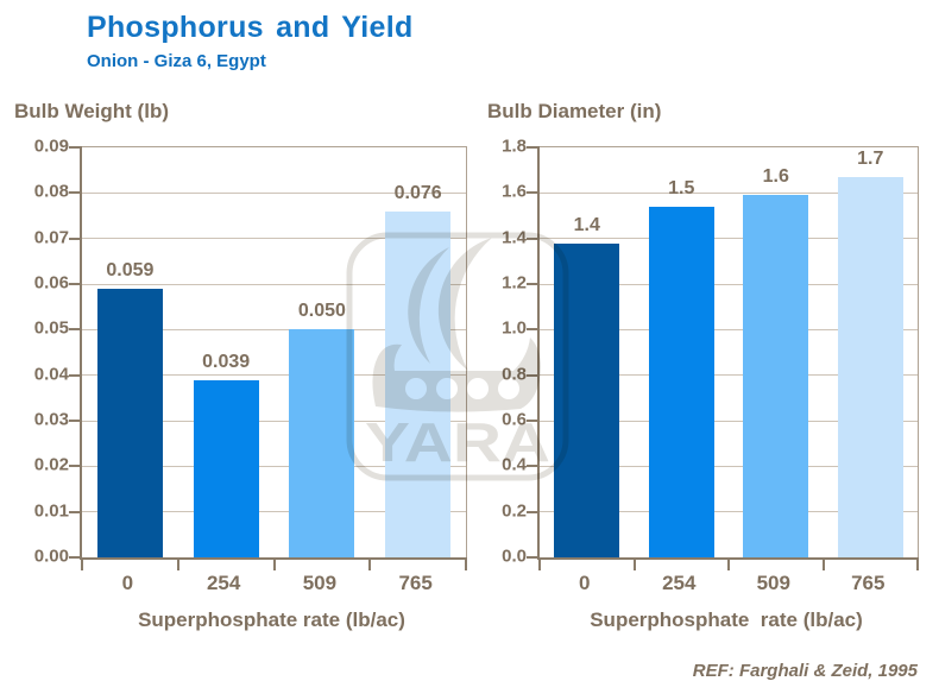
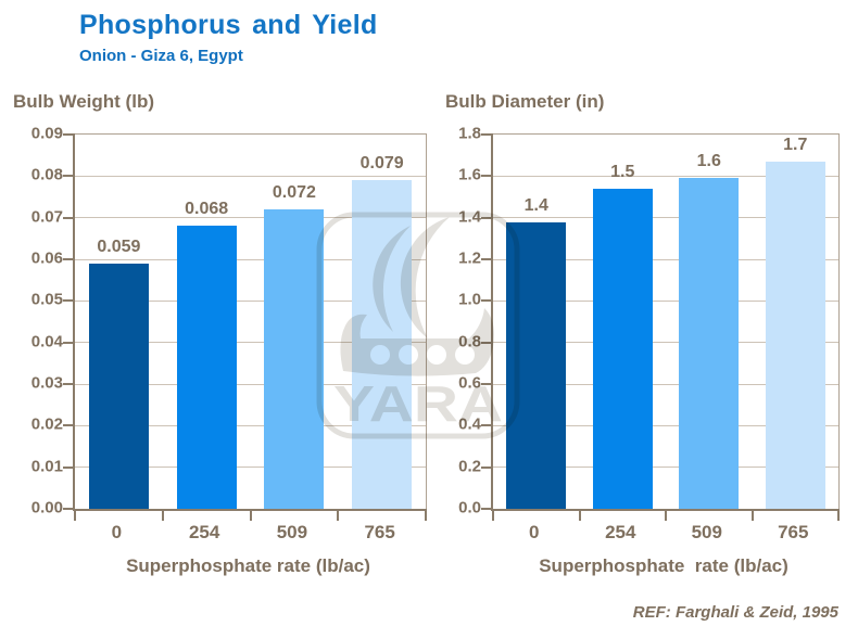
Bulb Weight (lb)/254: 0.039 -> 0.068
Bulb Weight (lb)/509: 0.050 -> 0.072
Bulb Weight (lb)/765: 0.076 -> 0.079
